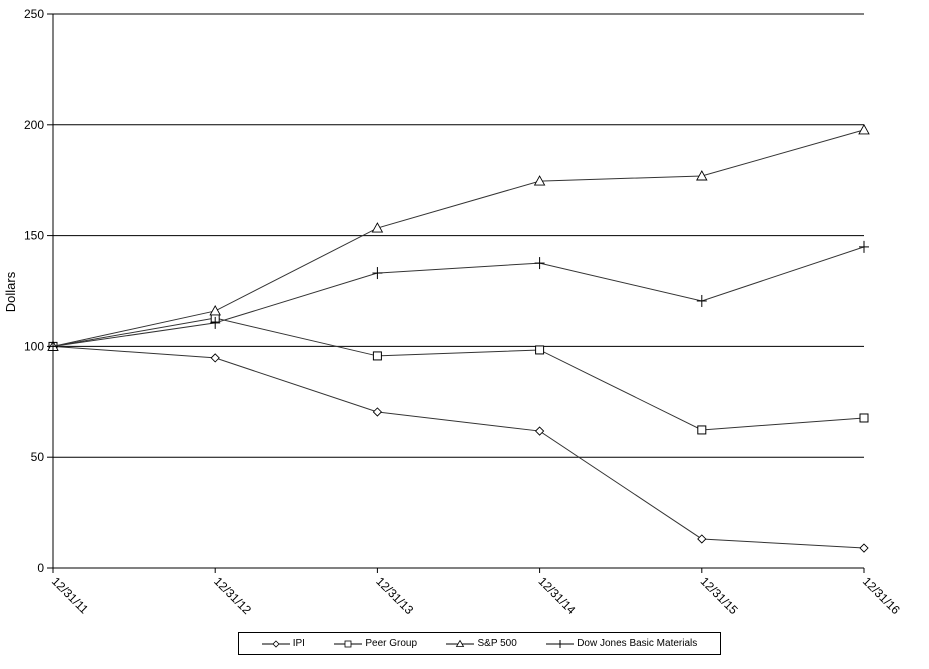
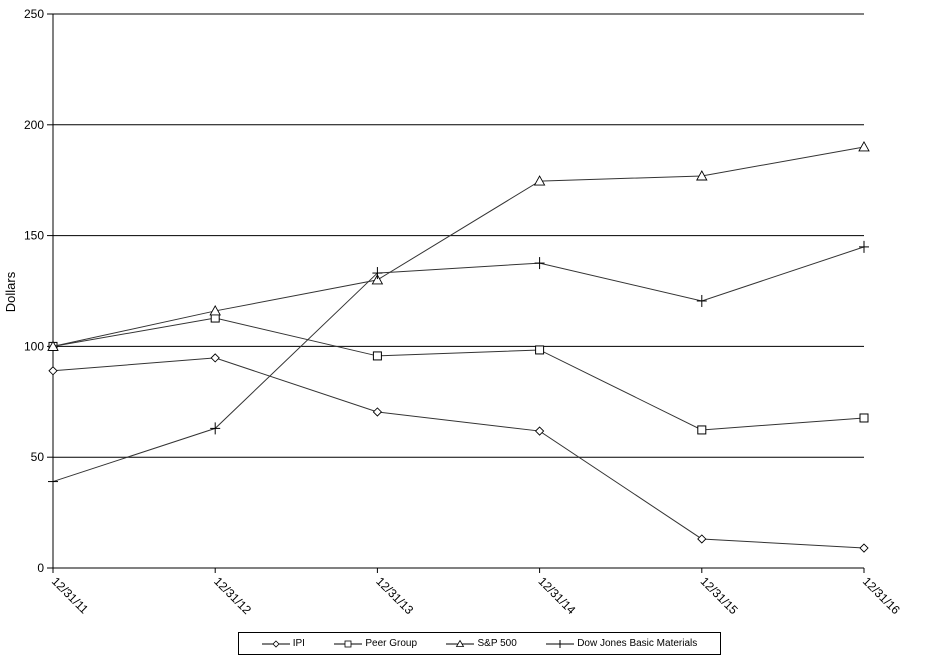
IPI/12/31/11: 100 -> 89
Dow Jones Basic Materials/12/31/11: 100 -> 39
Dow Jones Basic Materials/12/31/12: 111 -> 63
S&P 500/12/31/13: 153 -> 130
S&P 500/12/31/16: 198 -> 190
